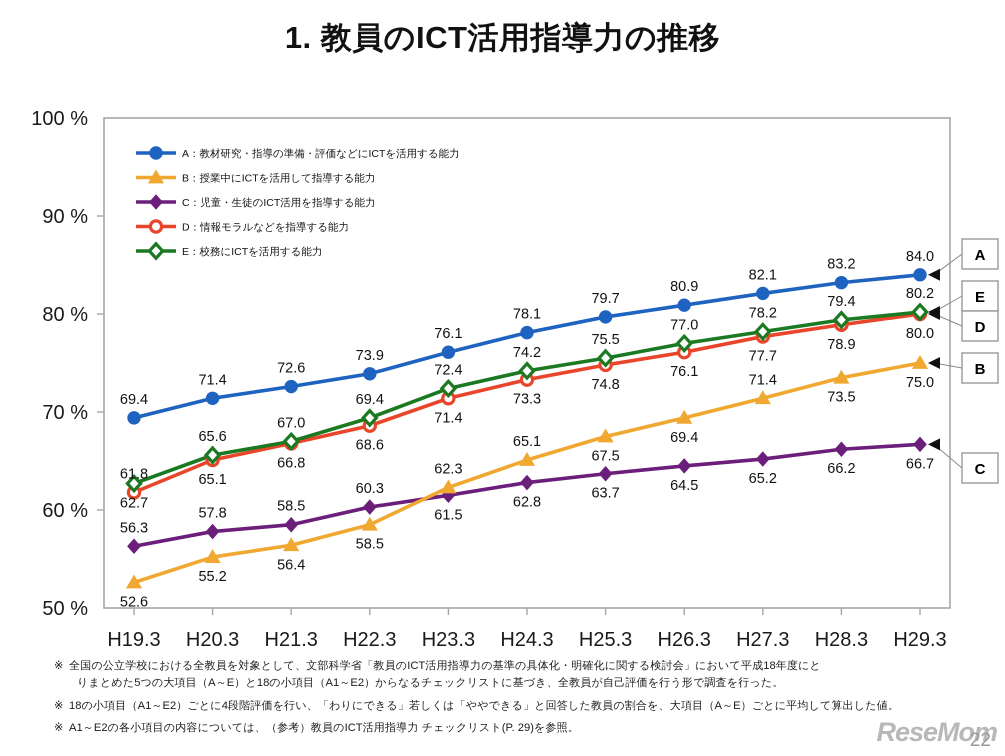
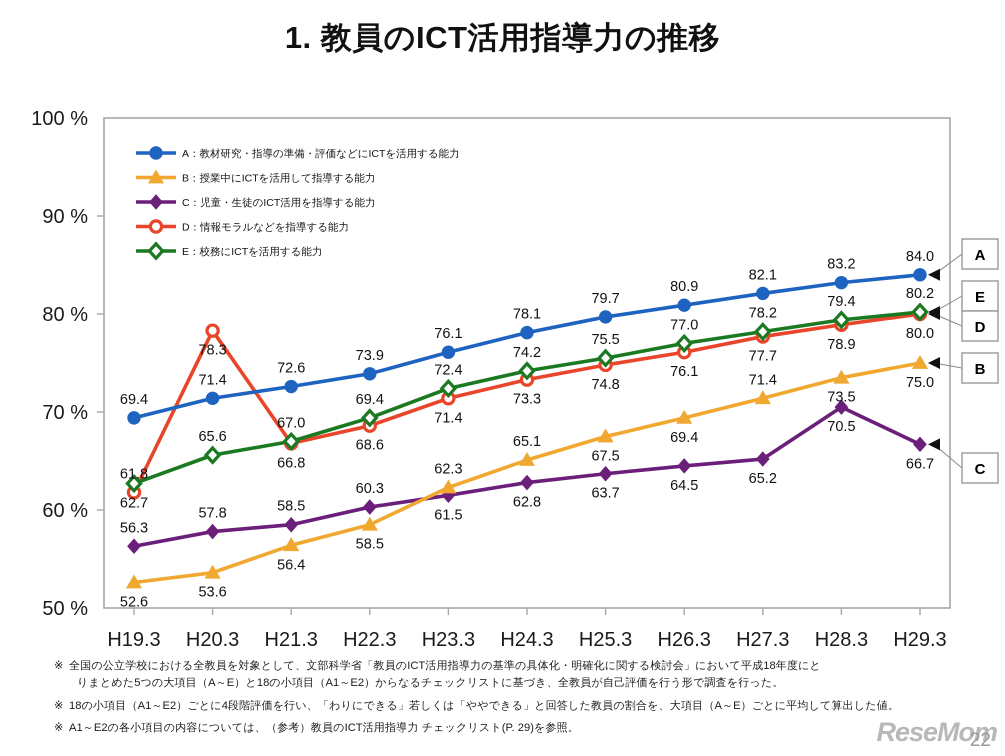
B：授業中にICTを活用して指導する能力/H20.3: 55.2 -> 53.6
D：情報モラルなどを指導する能力/H20.3: 65.1 -> 78.3
C：児童・生徒のICT活用を指導する能力/H28.3: 66.2 -> 70.5
